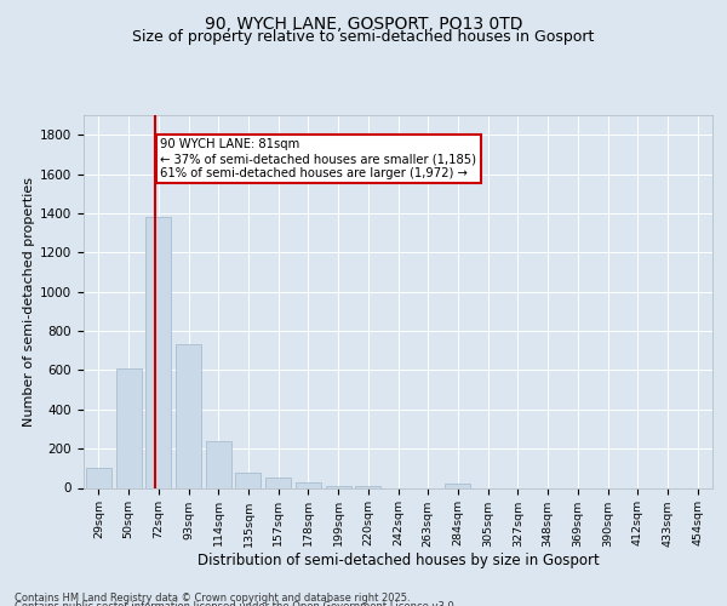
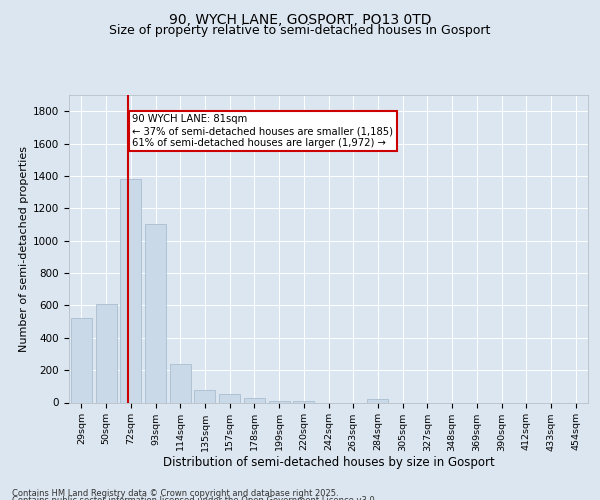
29sqm: 100 -> 520
93sqm: 730 -> 1100
